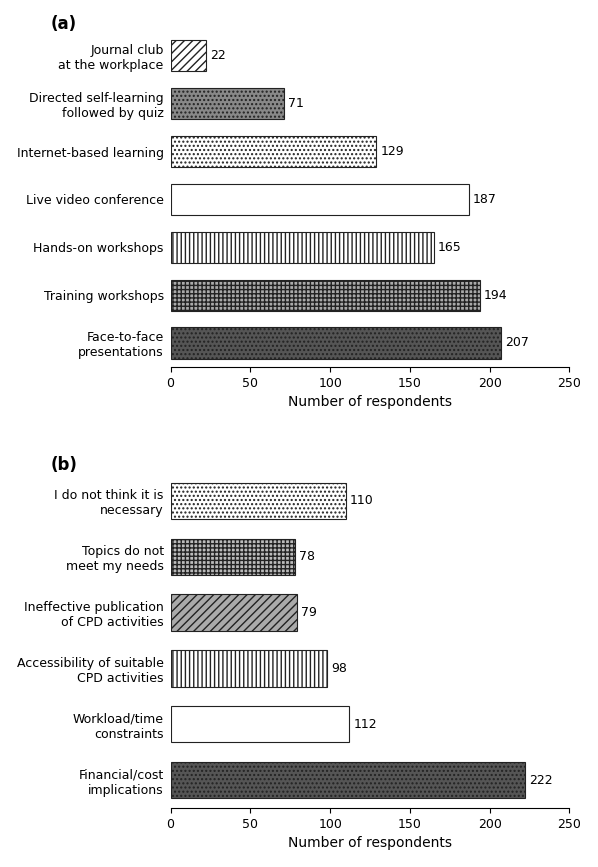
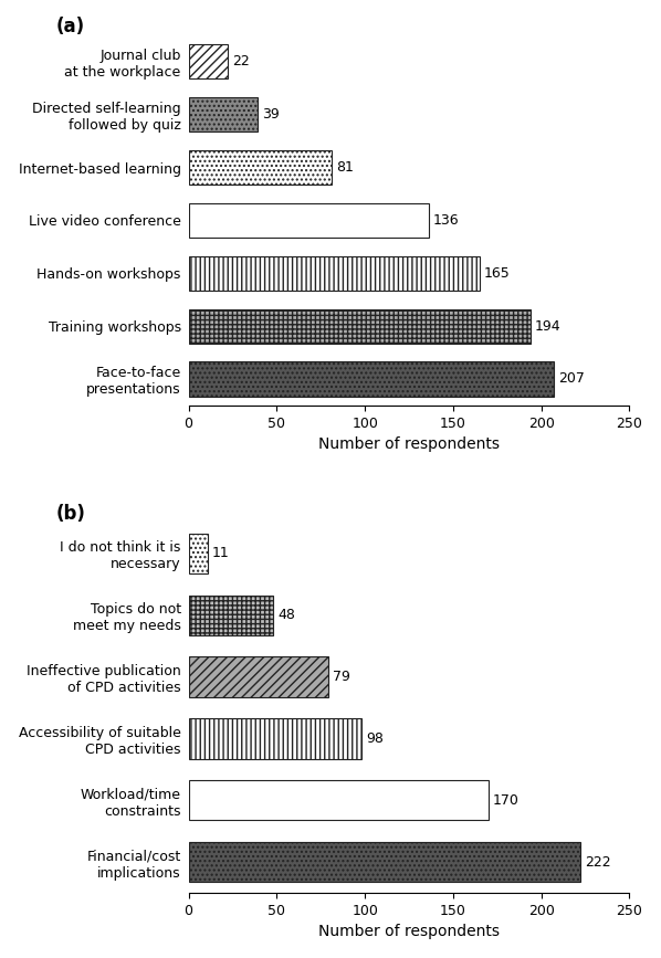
Directed self-learning followed by quiz: 71 -> 39
Internet-based learning: 129 -> 81
Live video conference: 187 -> 136
I do not think it is necessary: 110 -> 11
Topics do not meet my needs: 78 -> 48
Workload/time constraints: 112 -> 170
